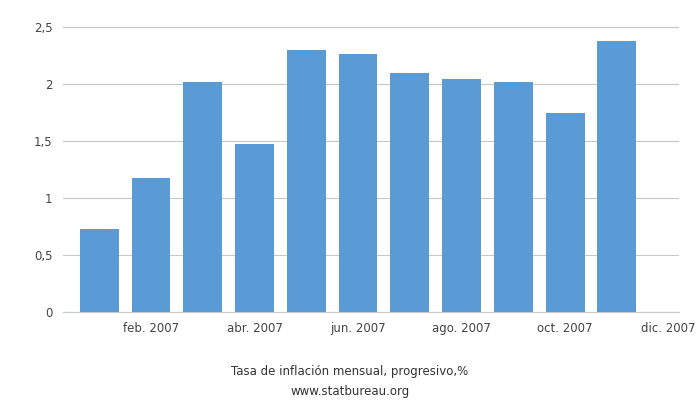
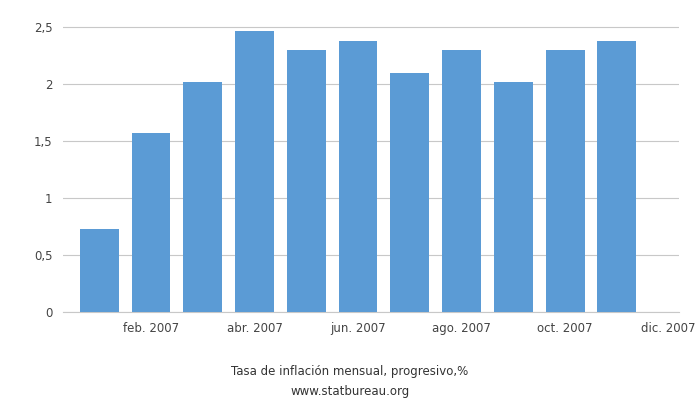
feb. 2007: 1,18 -> 1,57
abr. 2007: 1,48 -> 2,47
jun. 2007: 2,27 -> 2,38
ago. 2007: 2,05 -> 2,30
oct. 2007: 1,75 -> 2,30
